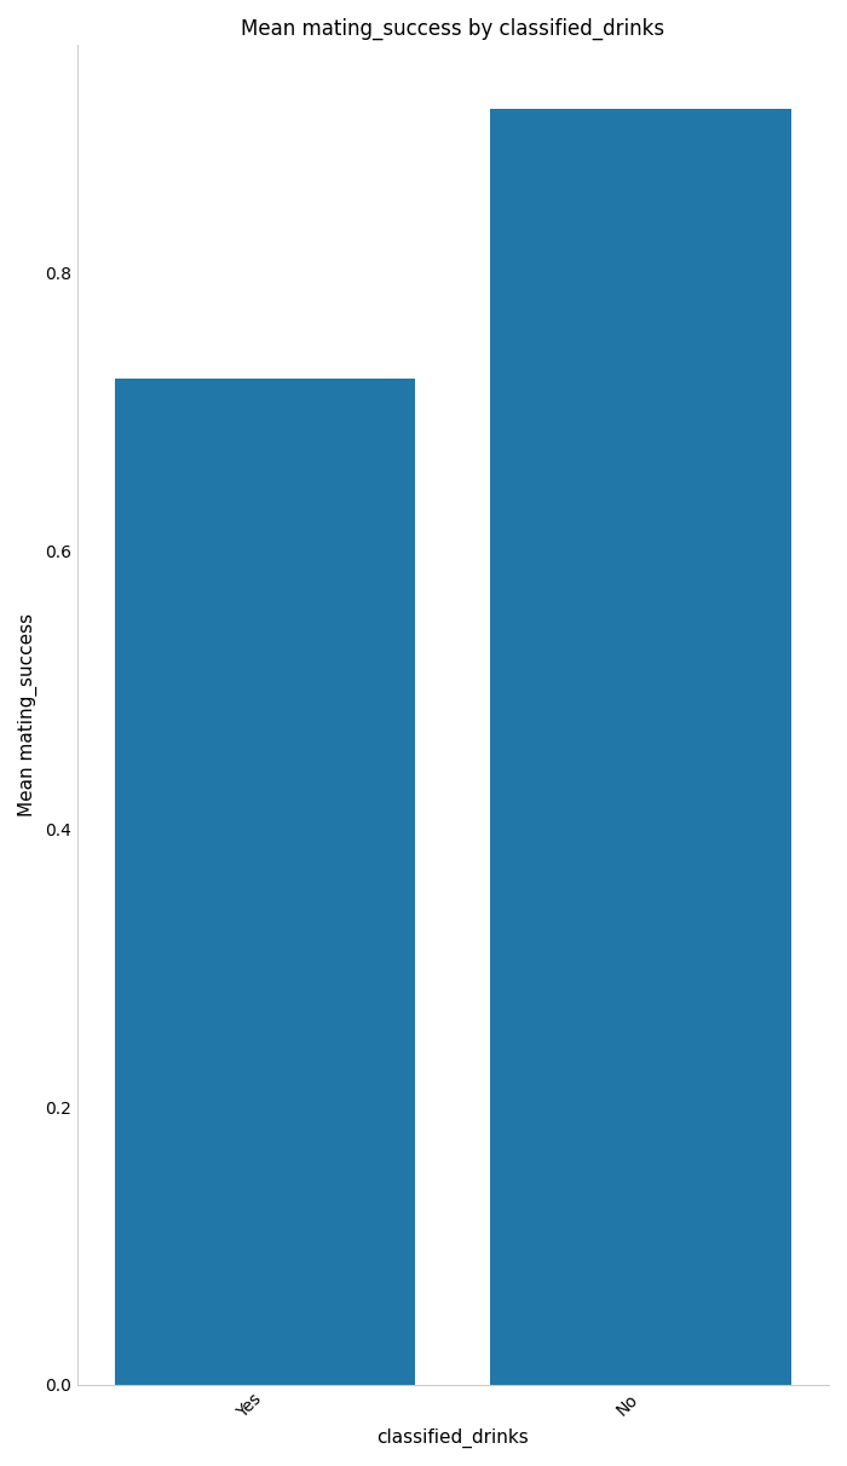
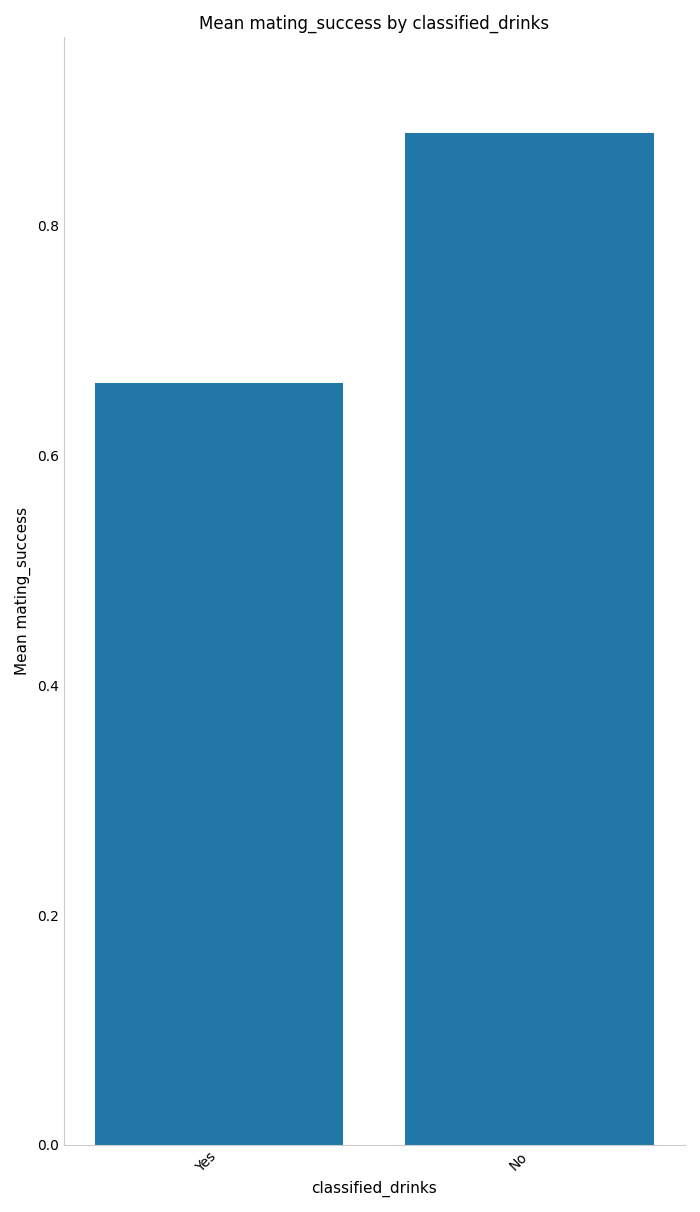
Yes: 0.724 -> 0.663
No: 0.918 -> 0.881
